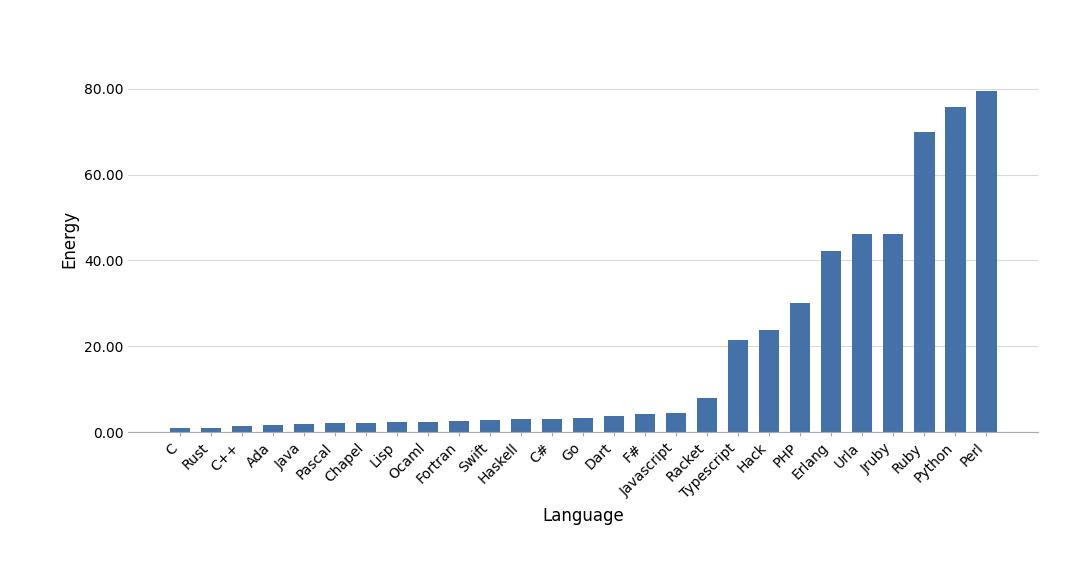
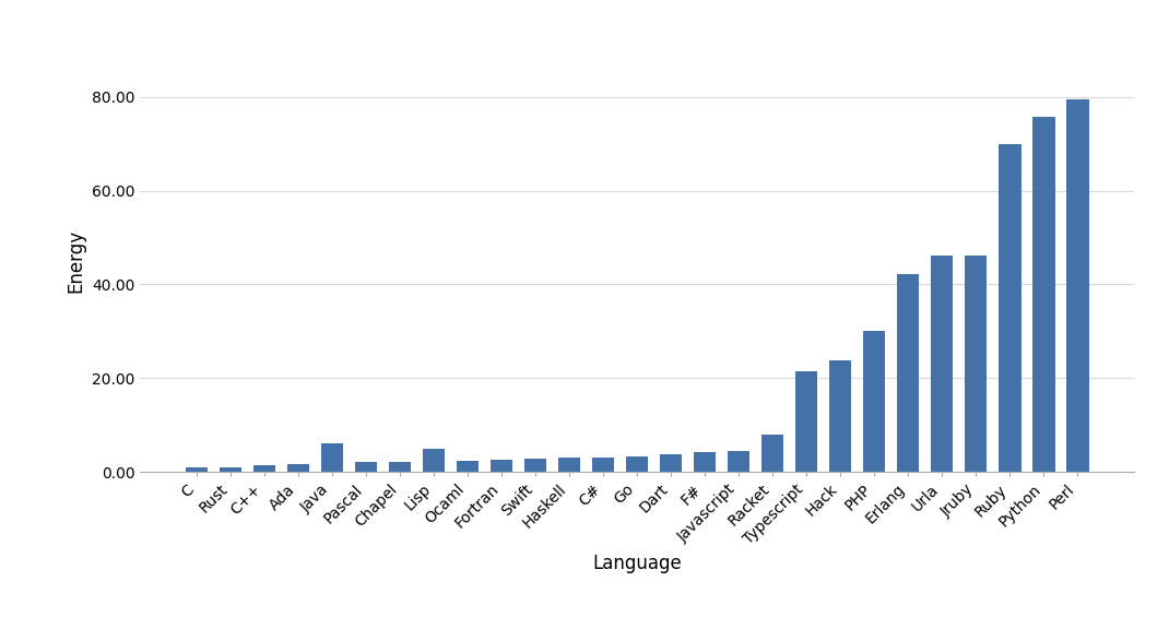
Java: 2.0 -> 6.0
Lisp: 2.3 -> 5.0
